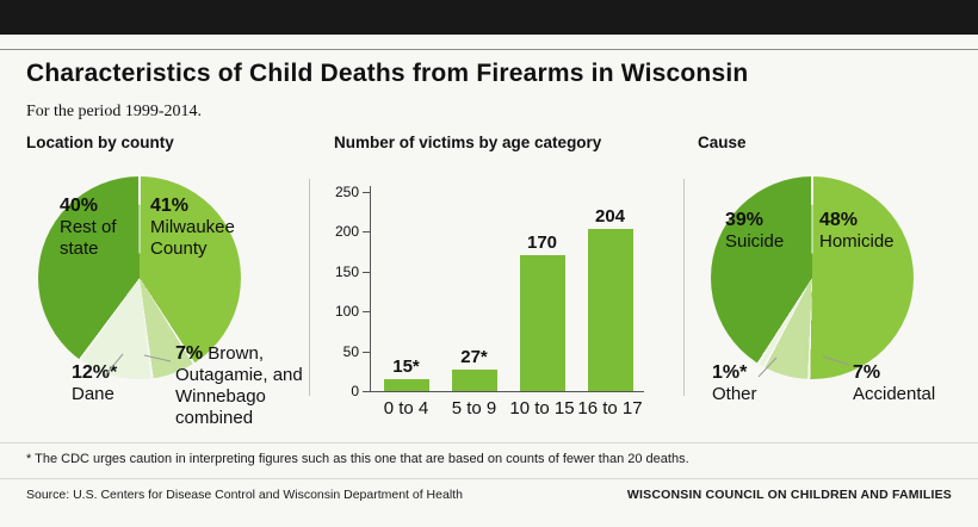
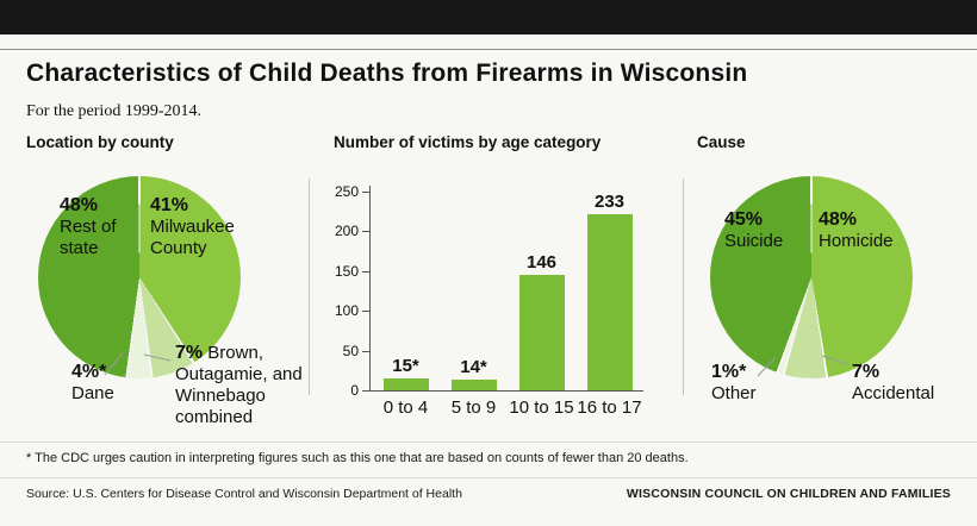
Location by county/Dane: 12 -> 4
Location by county/Rest of state: 40% -> 48%
Number of victims by age category/5 to 9: 27 -> 14
Number of victims by age category/10 to 15: 170 -> 146
Number of victims by age category/16 to 17: 204 -> 233
Cause/Suicide: 39% -> 45%
